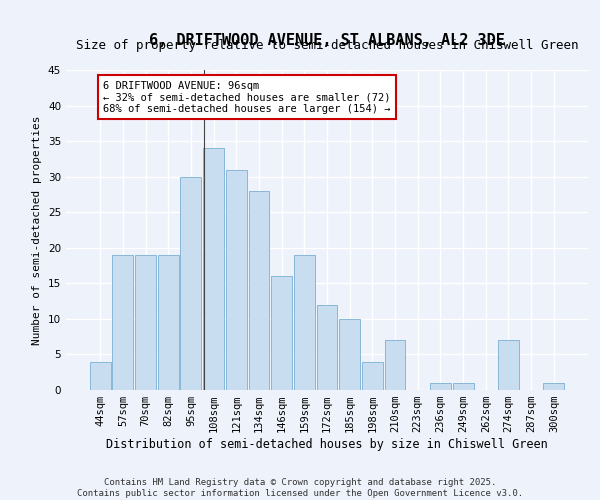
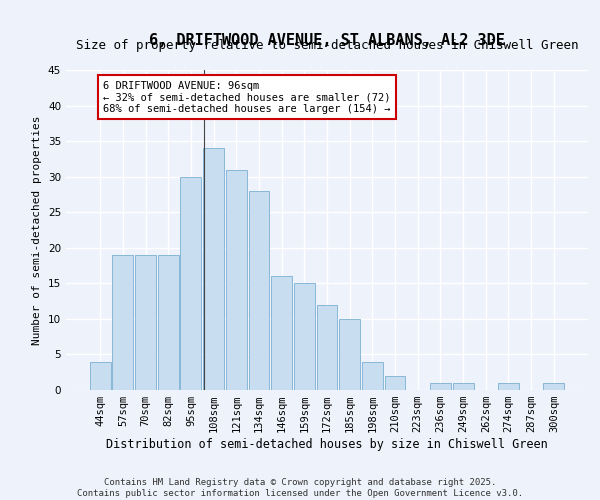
159sqm: 19 -> 15
210sqm: 7 -> 2
274sqm: 7 -> 1
